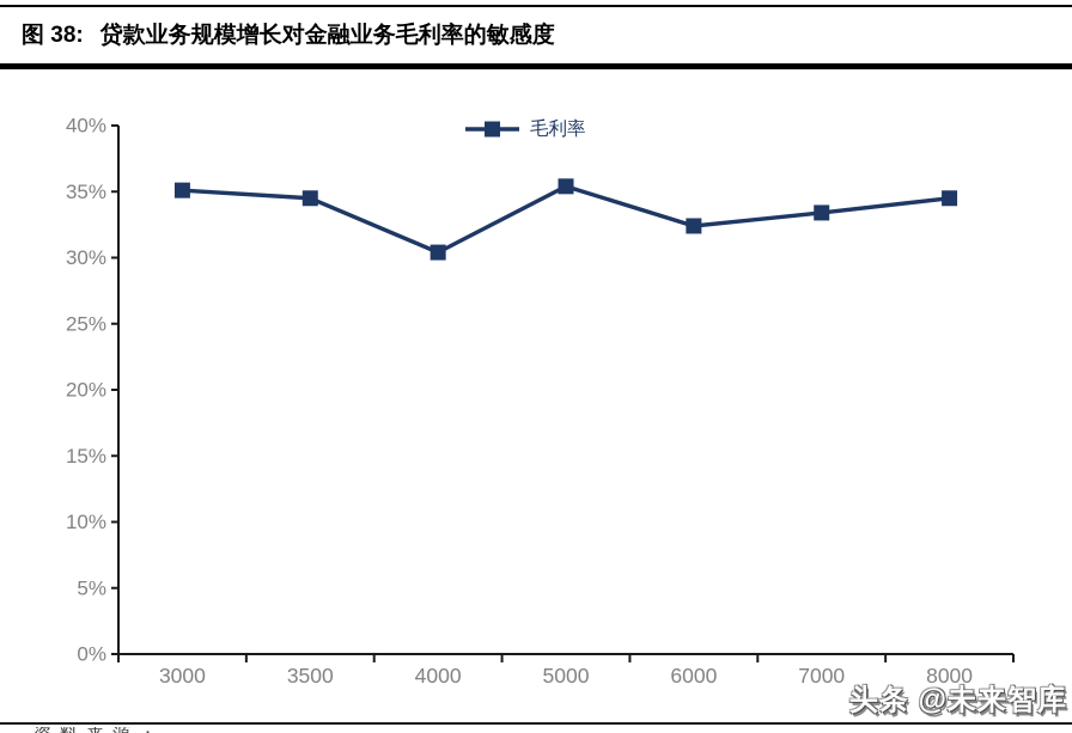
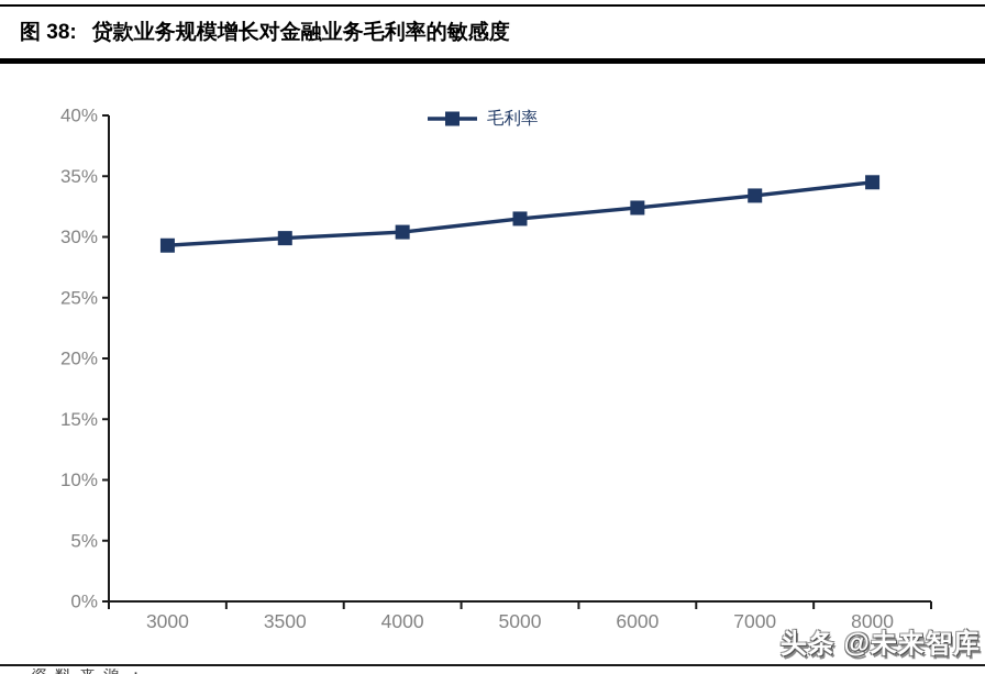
3000: 35.1% -> 29.3%
3500: 34.5% -> 29.9%
5000: 35.4% -> 31.5%
